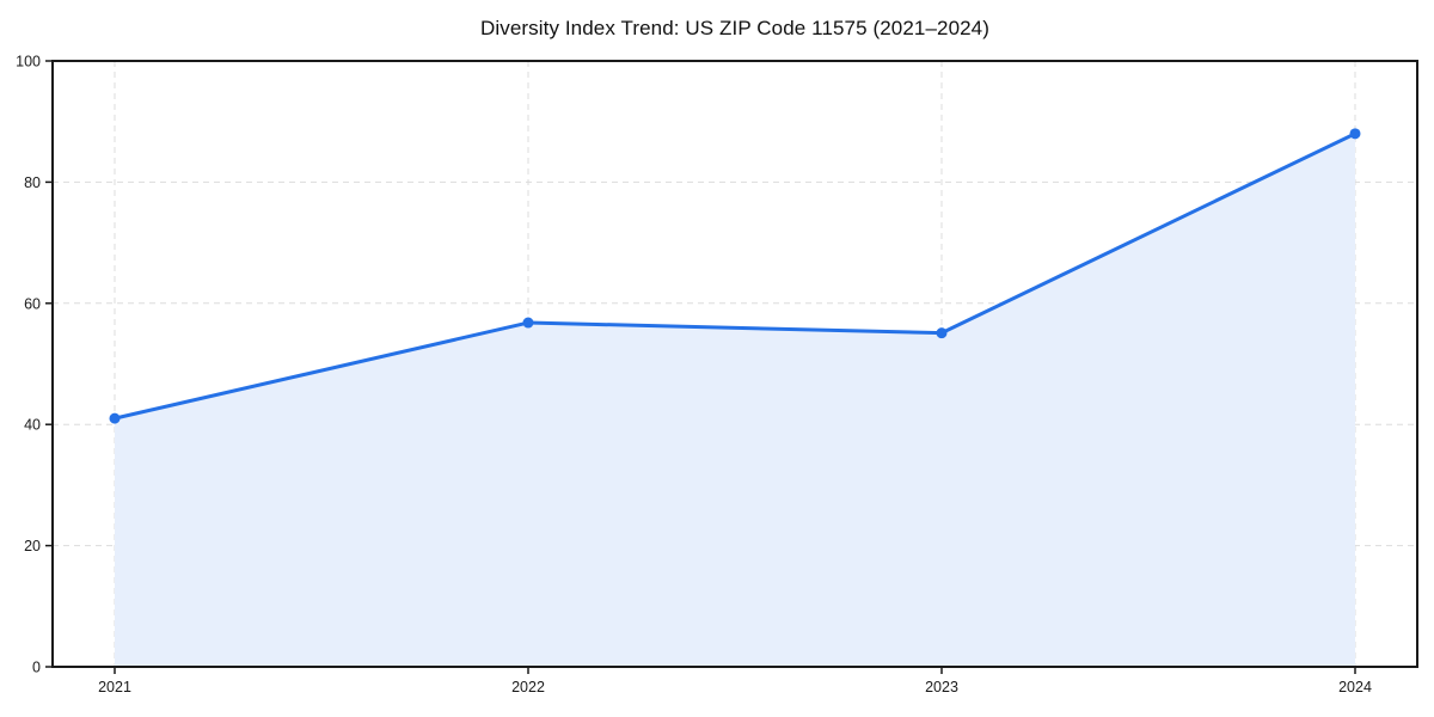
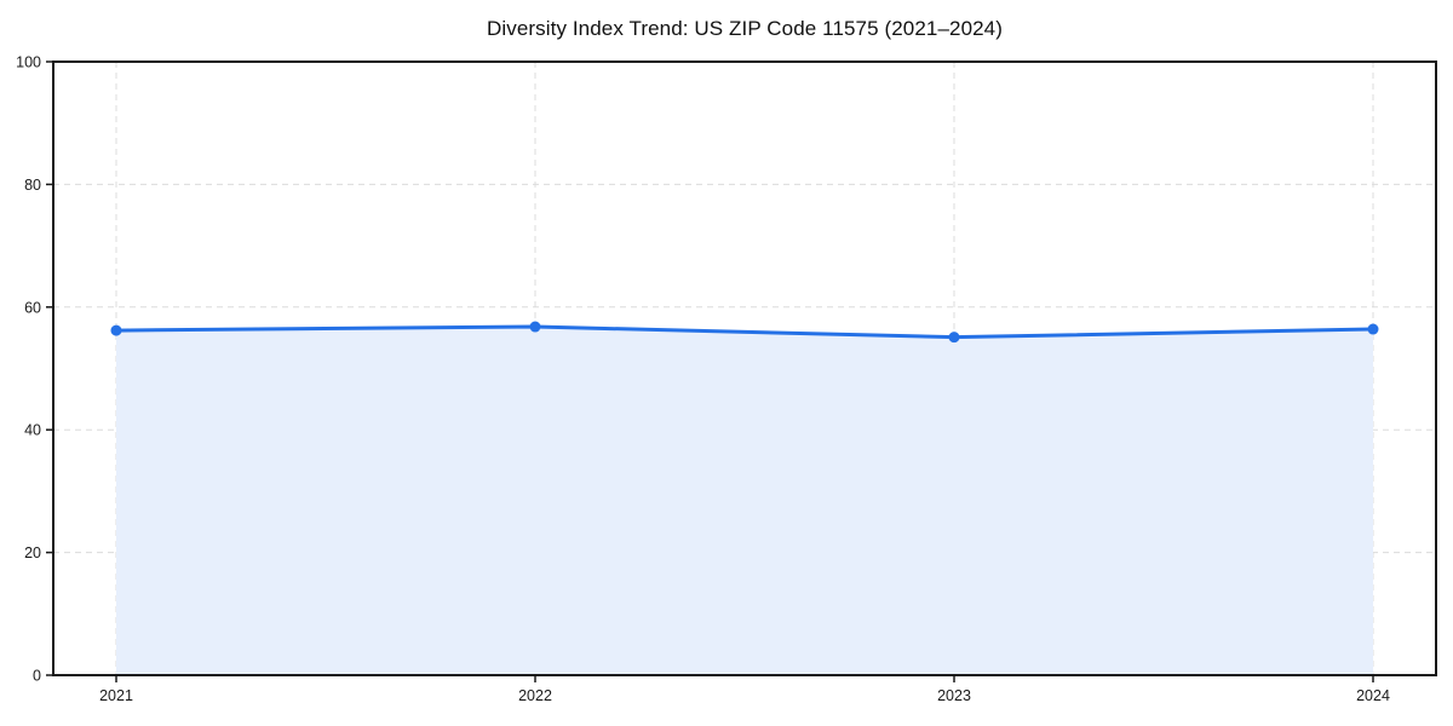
2021: 41 -> 56
2024: 88 -> 56
